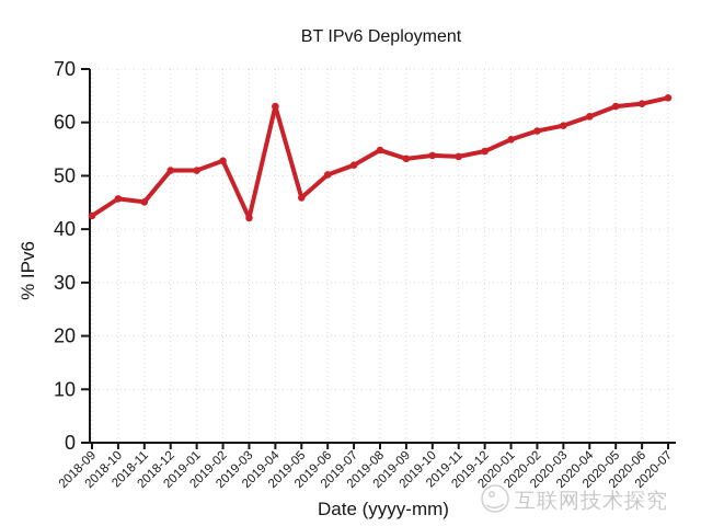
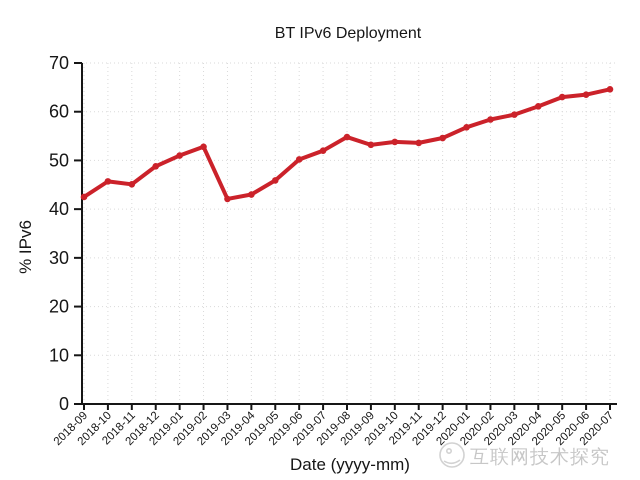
2018-12: 51 -> 49
2019-04: 63 -> 43
